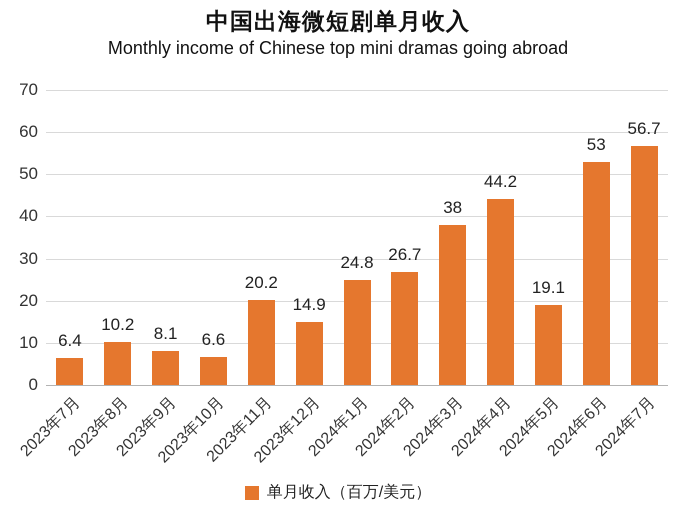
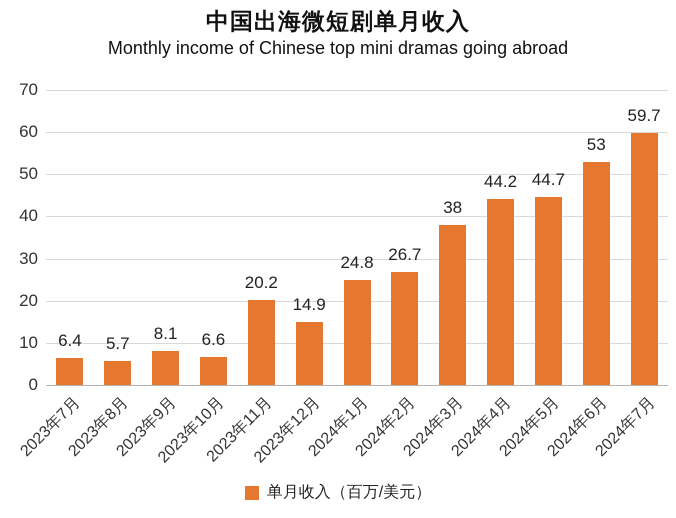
2023年8月: 10.2 -> 5.7
2024年5月: 19.1 -> 44.7
2024年7月: 56.7 -> 59.7
